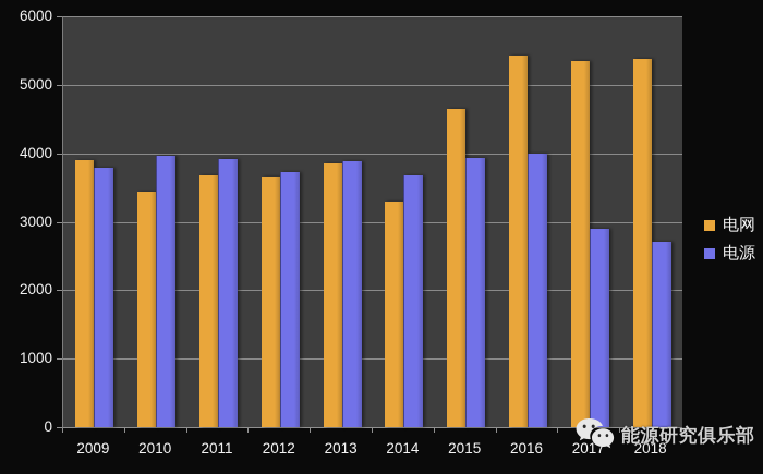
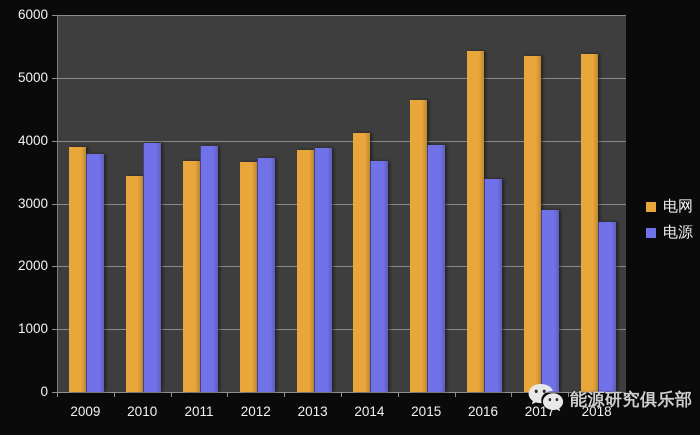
电网/2014: 3300 -> 4100
电源/2016: 4000 -> 3400
